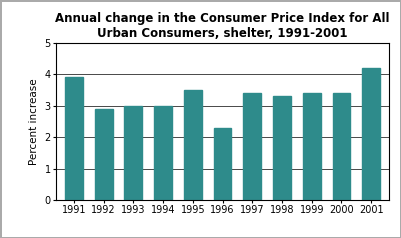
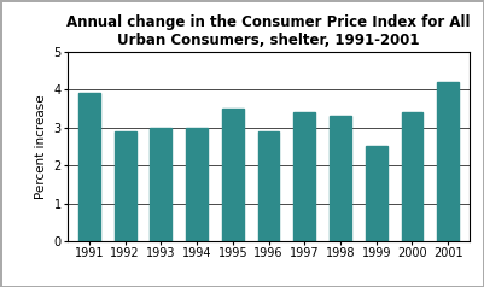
1996: 2.3 -> 2.9
1999: 3.4 -> 2.5
